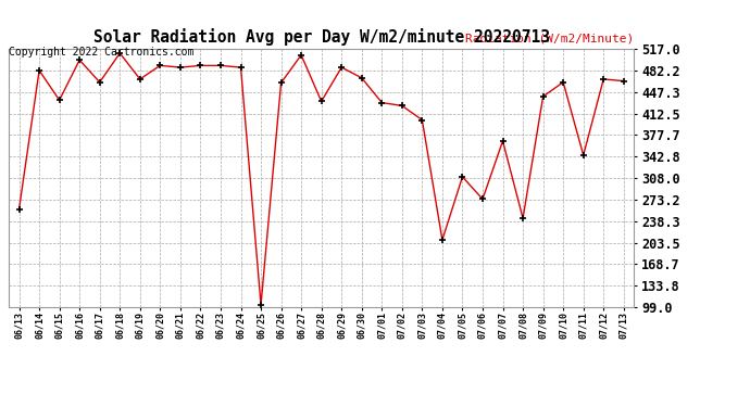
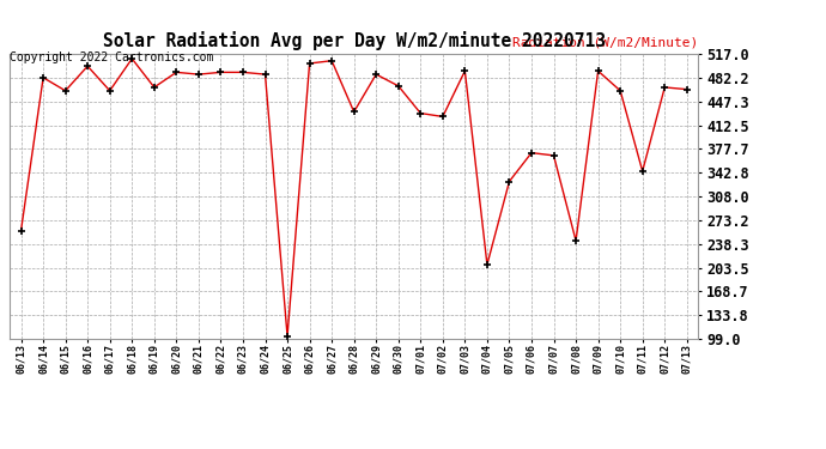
06/15: 434 -> 463
06/26: 462 -> 503
07/03: 402 -> 492
07/05: 310 -> 330
07/06: 274 -> 372
07/09: 440 -> 492
